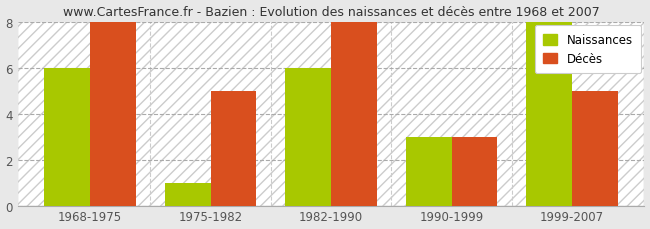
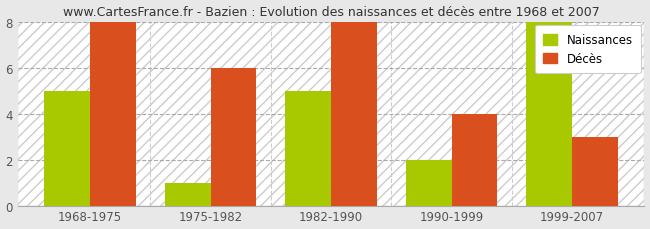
Naissances/1968-1975: 6 -> 5
Décès/1975-1982: 5 -> 6
Naissances/1982-1990: 6 -> 5
Naissances/1990-1999: 3 -> 2
Décès/1990-1999: 3 -> 4
Décès/1999-2007: 5 -> 3
